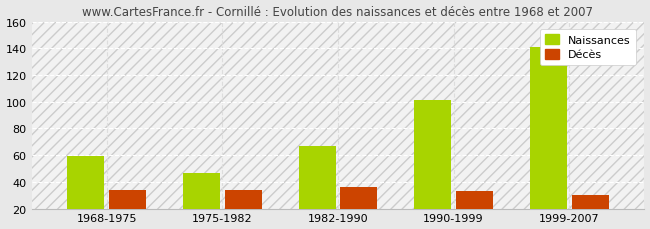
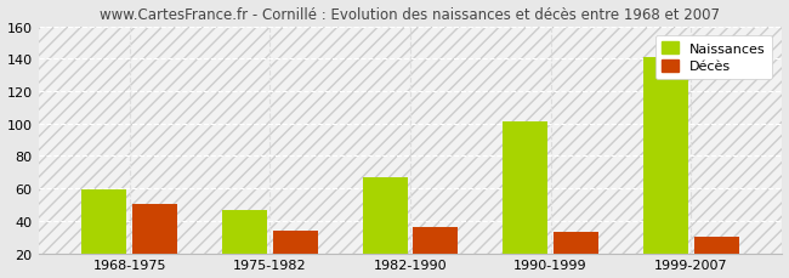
Décès/1968-1975: 34 -> 50
